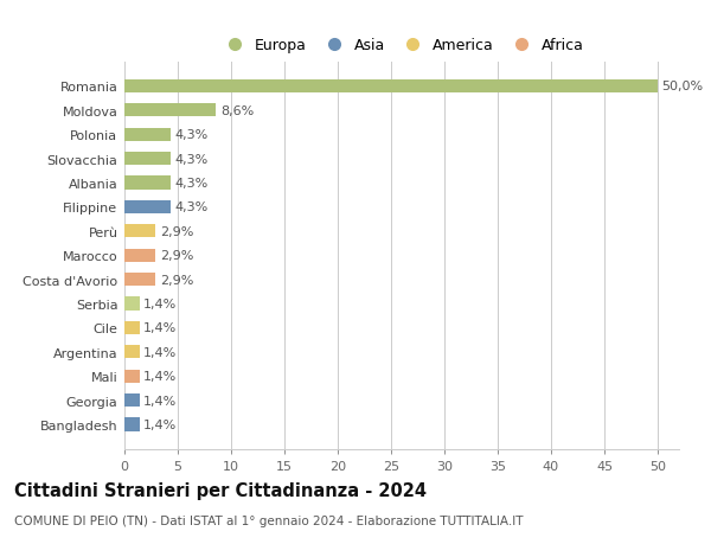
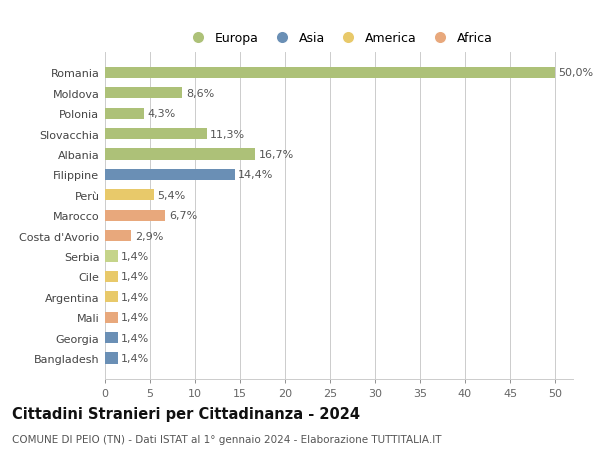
Slovacchia: 4,3% -> 11,3%
Albania: 4,3% -> 16,7%
Filippine: 4,3% -> 14,4%
Perù: 2,9% -> 5,4%
Marocco: 2,9% -> 6,7%
